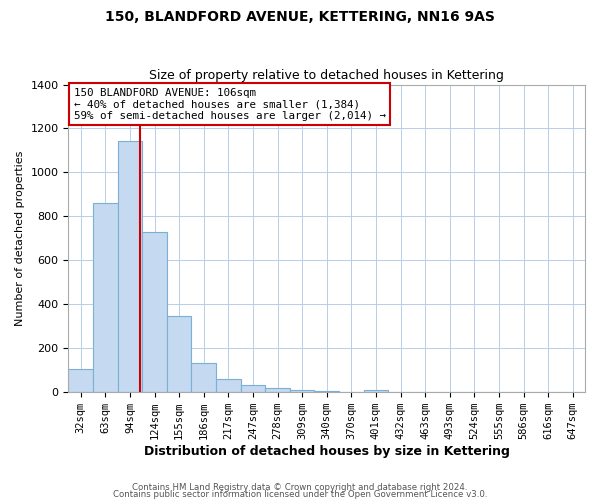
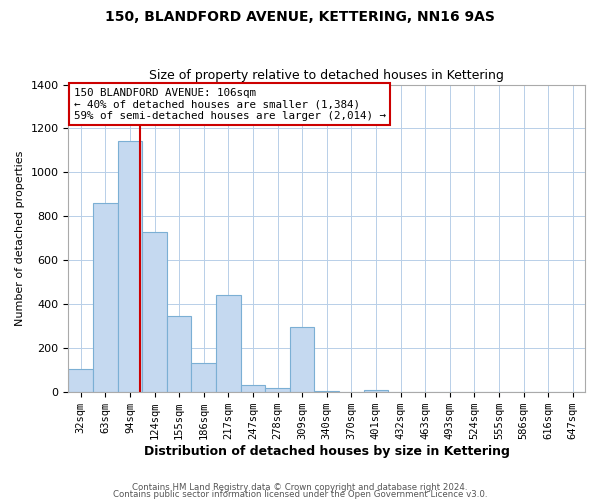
217sqm: 60 -> 440
309sqm: 8 -> 295
